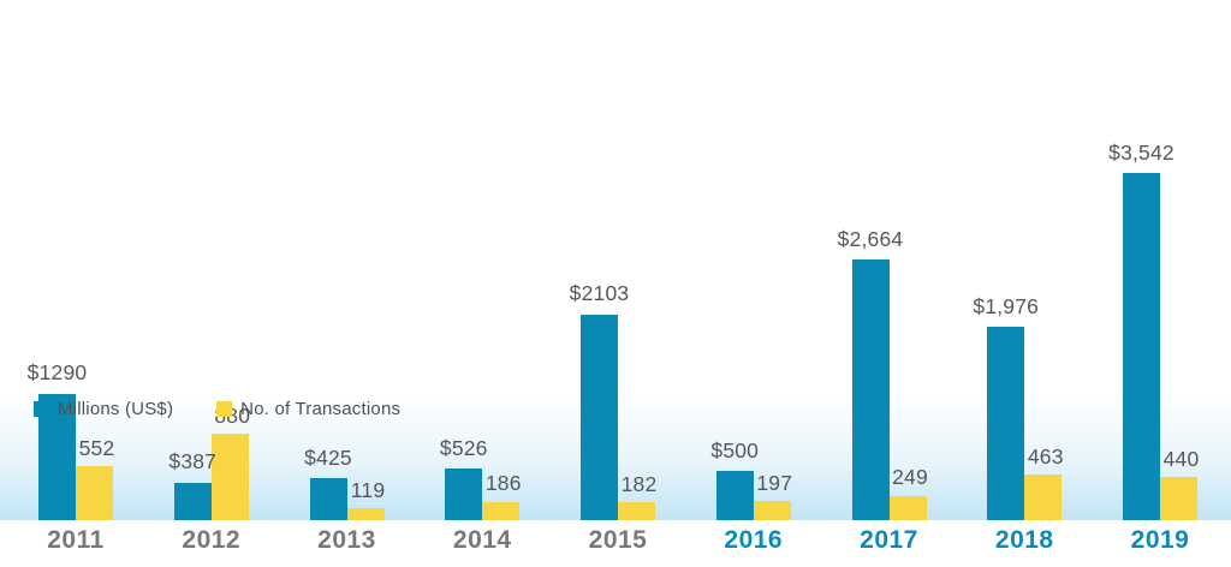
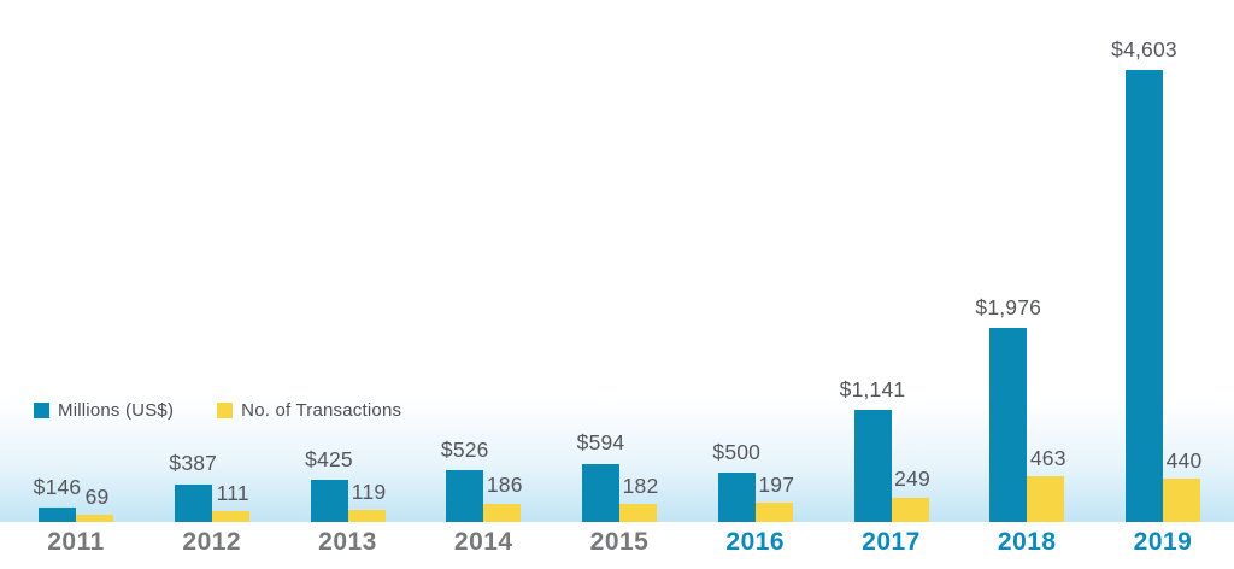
Millions (US$)/2011: $1290 -> $146
No. of Transactions/2011: 552 -> 69
No. of Transactions/2012: 880 -> 111
Millions (US$)/2015: $2103 -> $594
Millions (US$)/2017: $2,664 -> $1,141
Millions (US$)/2019: $3,542 -> $4,603
